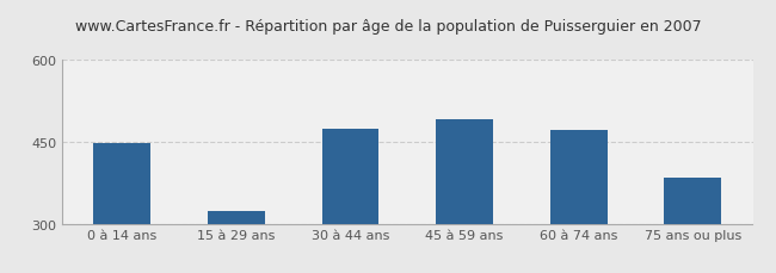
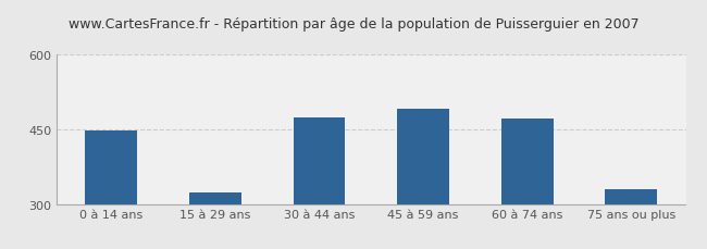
75 ans ou plus: 385 -> 330
